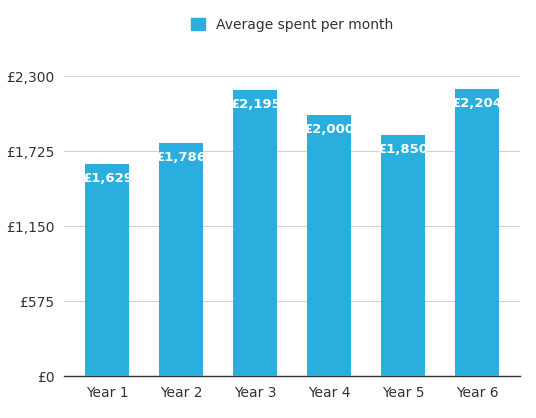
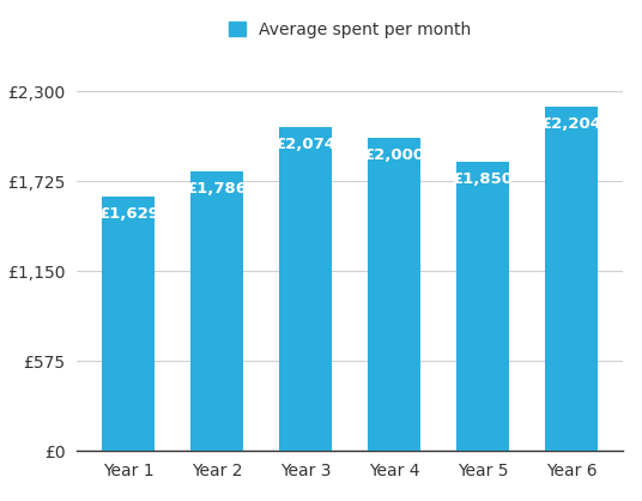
Year 3: £2,195 -> £2,074
